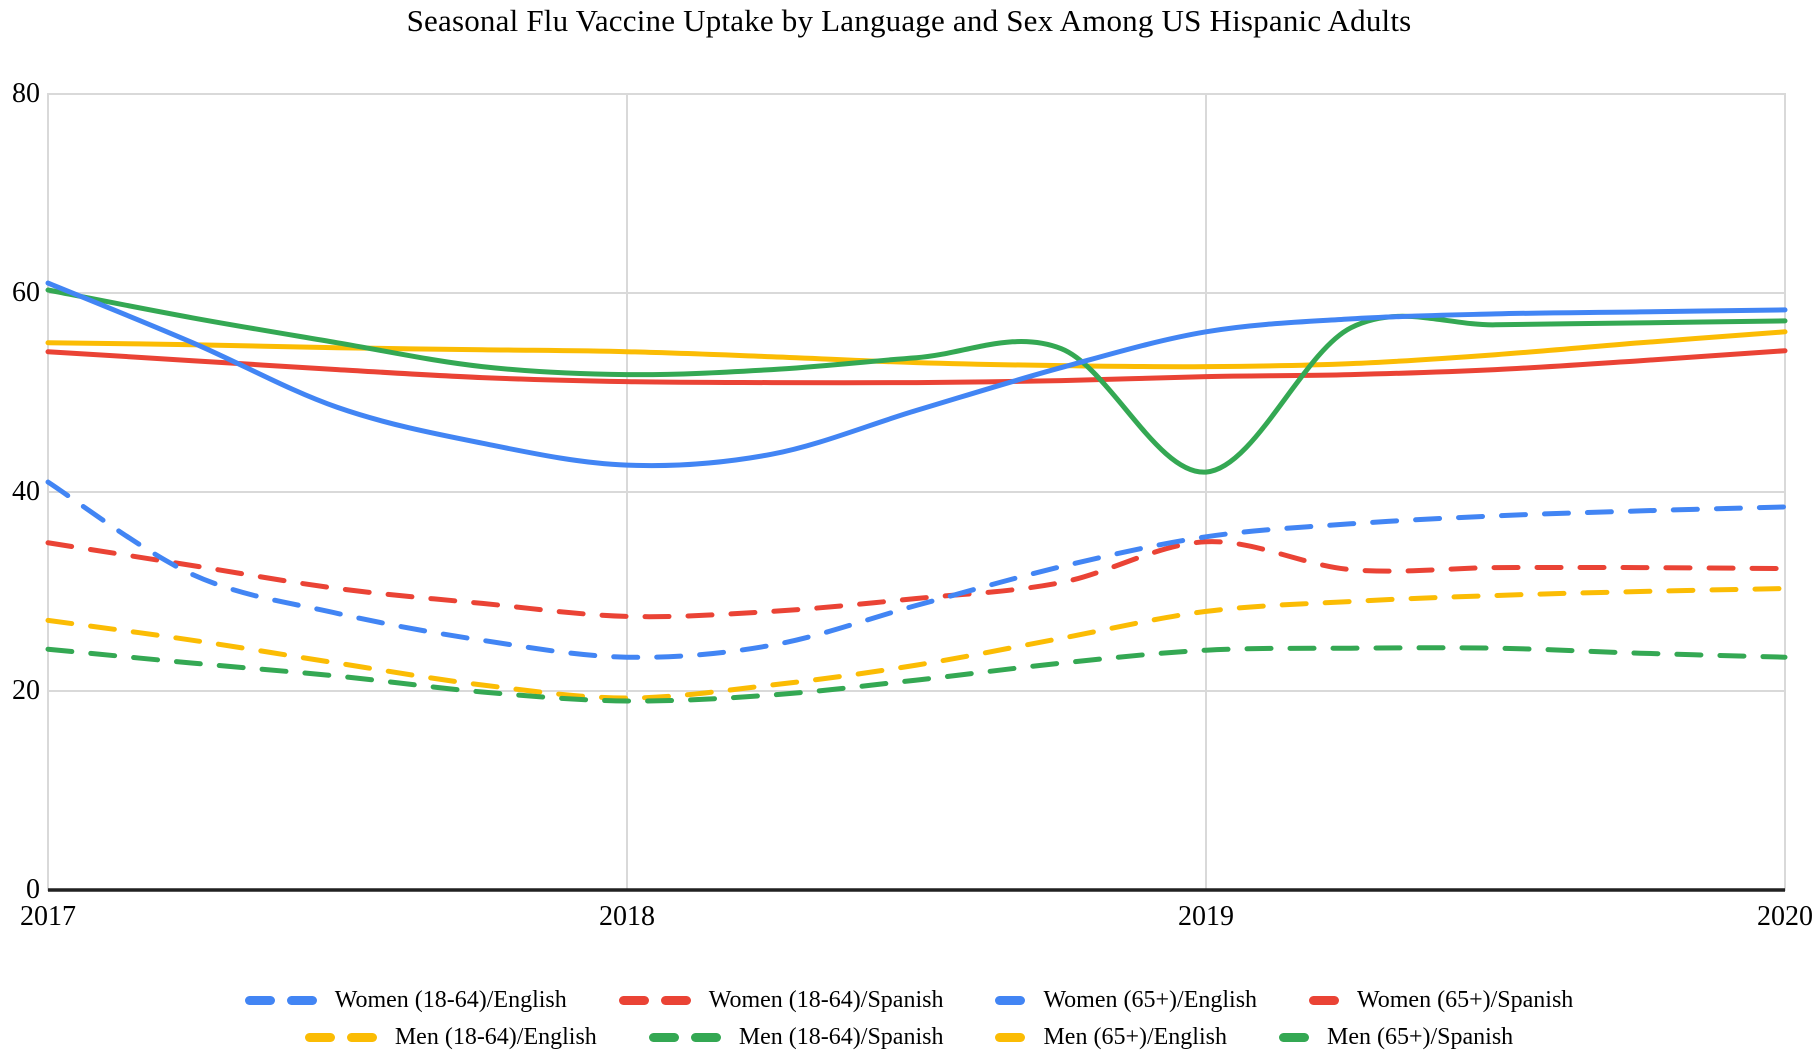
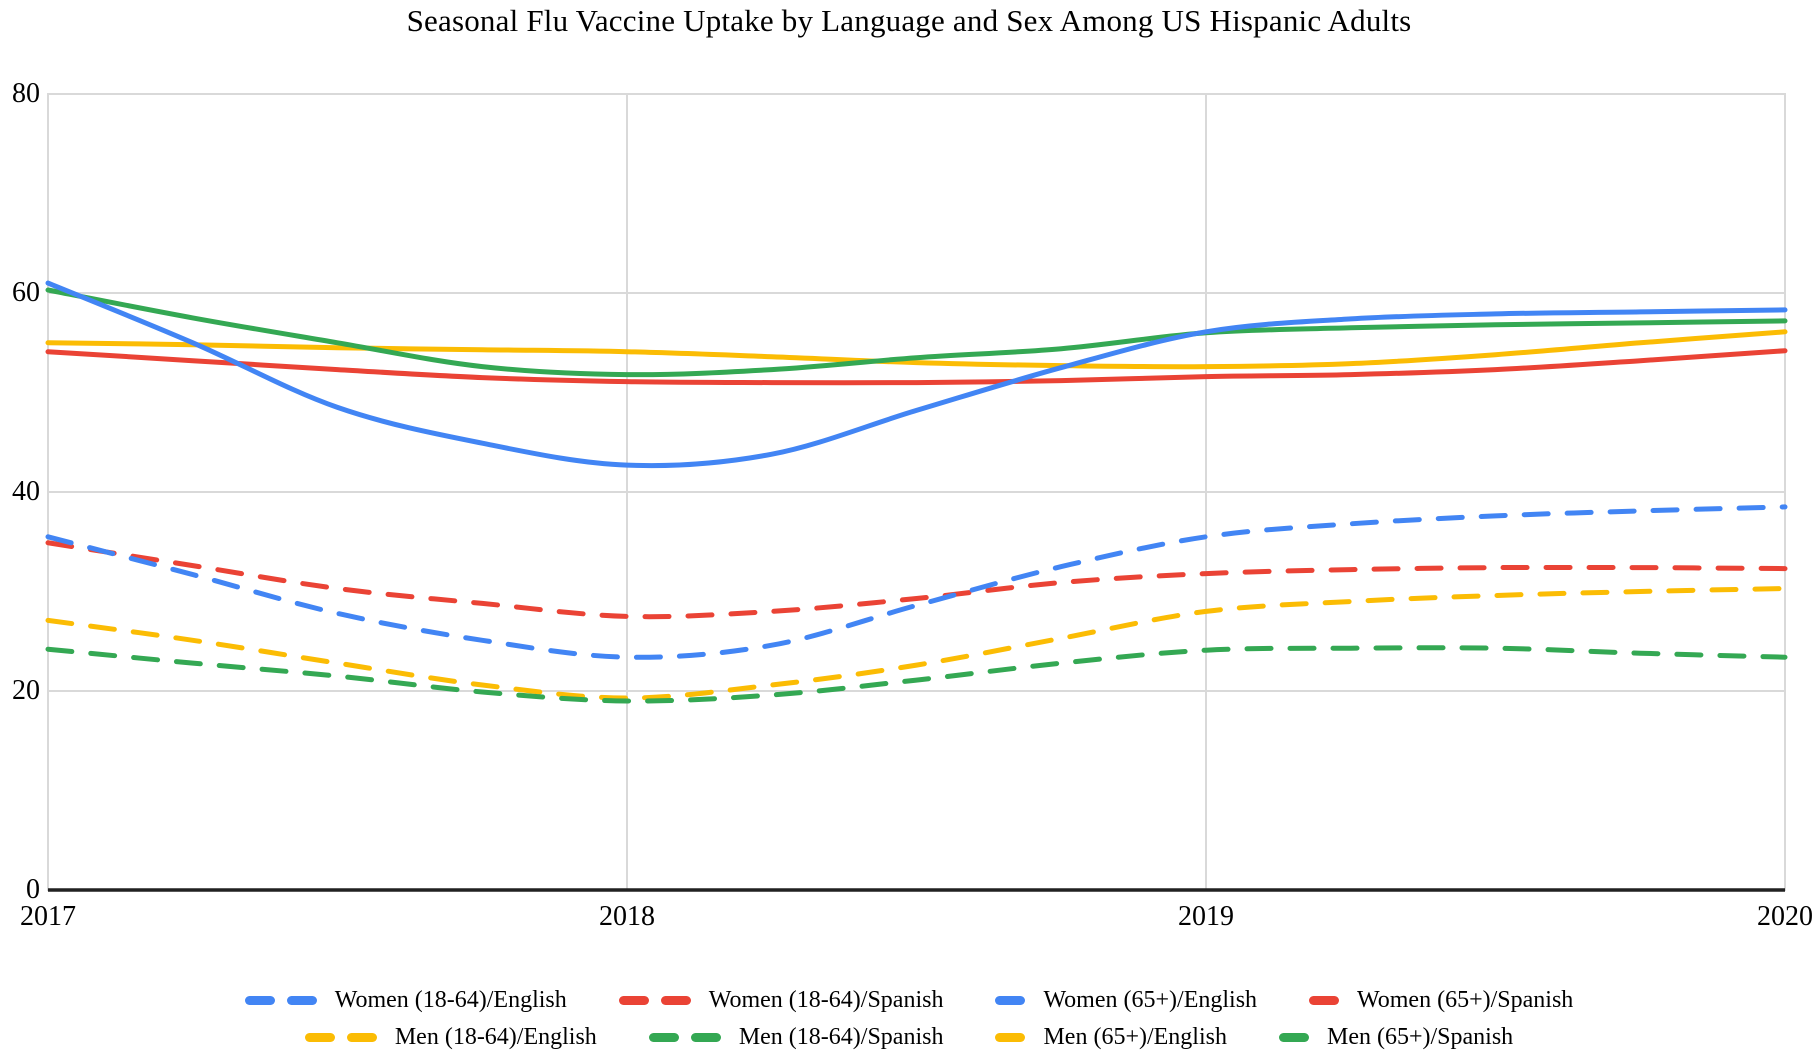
Women (18-64)/English/2017: 41 -> 36
Women (18-64)/Spanish/2019: 35 -> 32
Men (65+)/Spanish/2019: 42 -> 56
